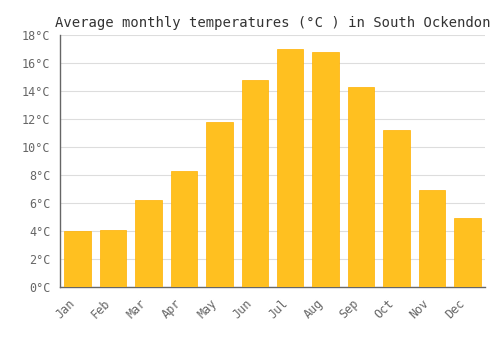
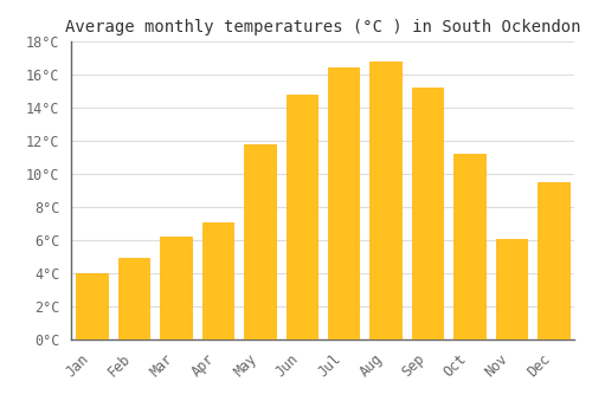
Feb: 4.1°C -> 4.9°C
Apr: 8.3°C -> 7.1°C
Jul: 17.0°C -> 16.4°C
Sep: 14.3°C -> 15.2°C
Nov: 6.9°C -> 6.1°C
Dec: 4.9°C -> 9.5°C
